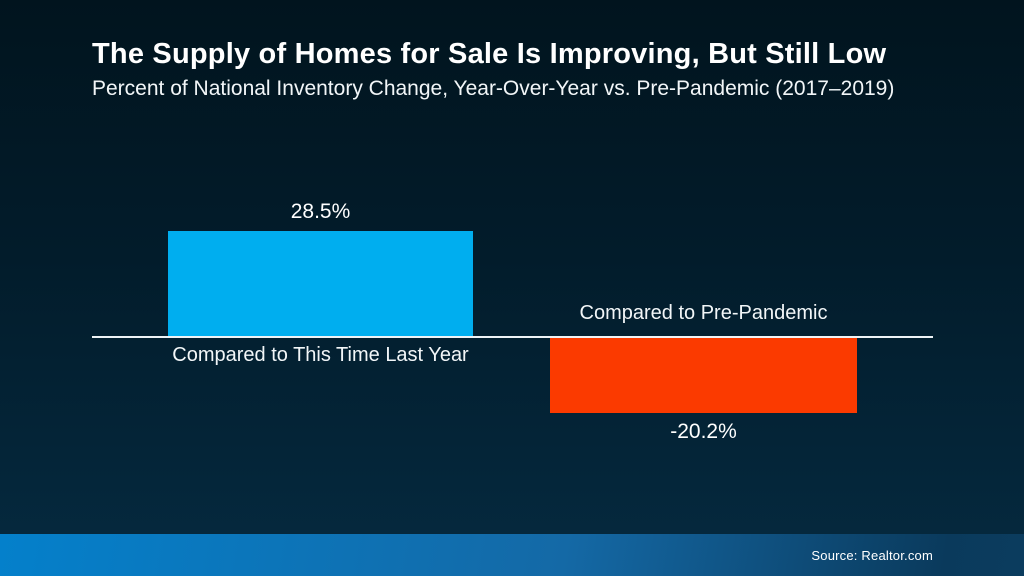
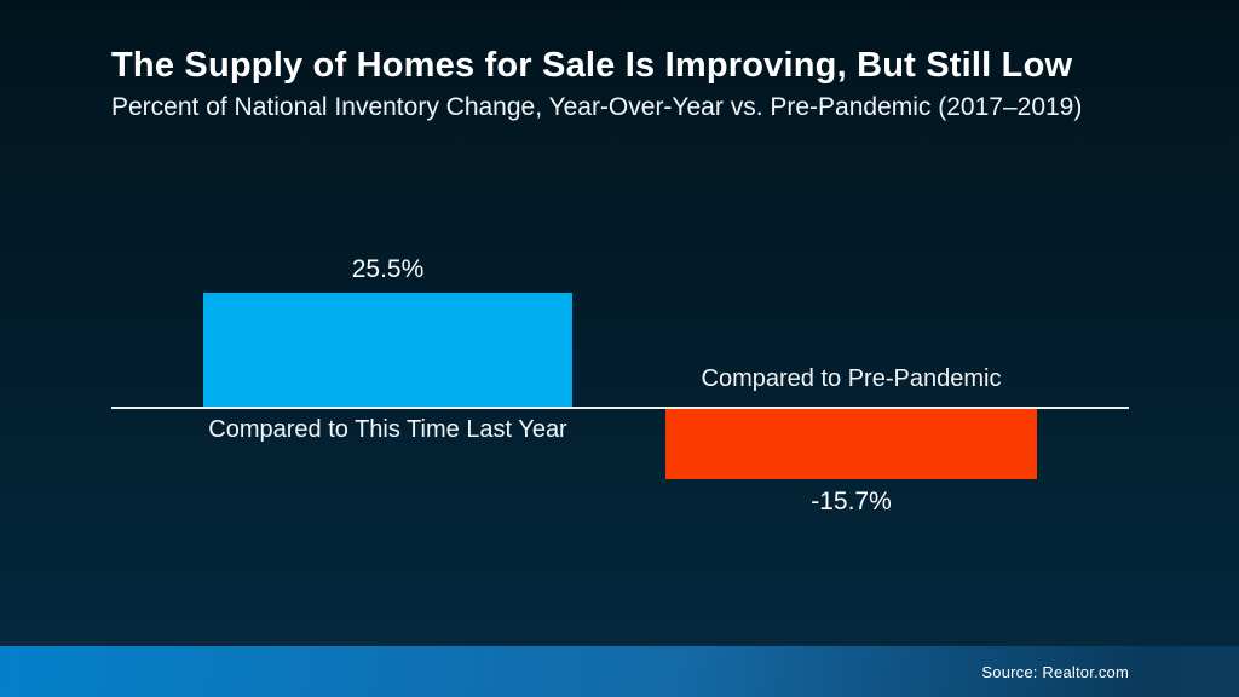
Compared to This Time Last Year: 28.5% -> 25.5%
Compared to Pre-Pandemic: -20.2% -> -15.7%
